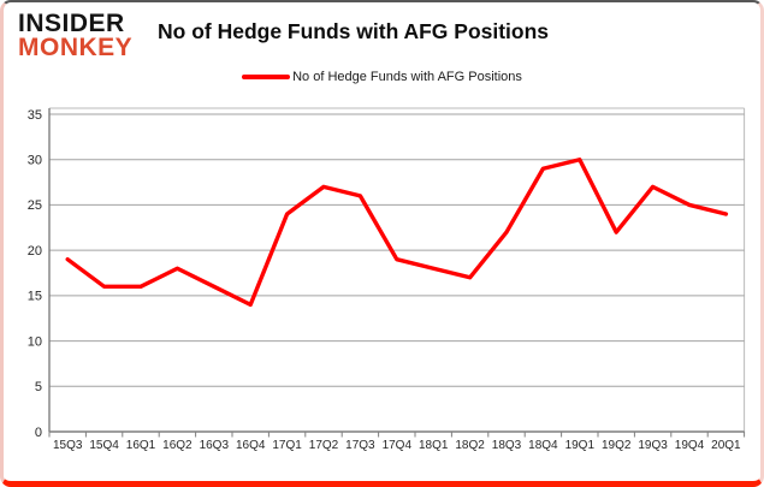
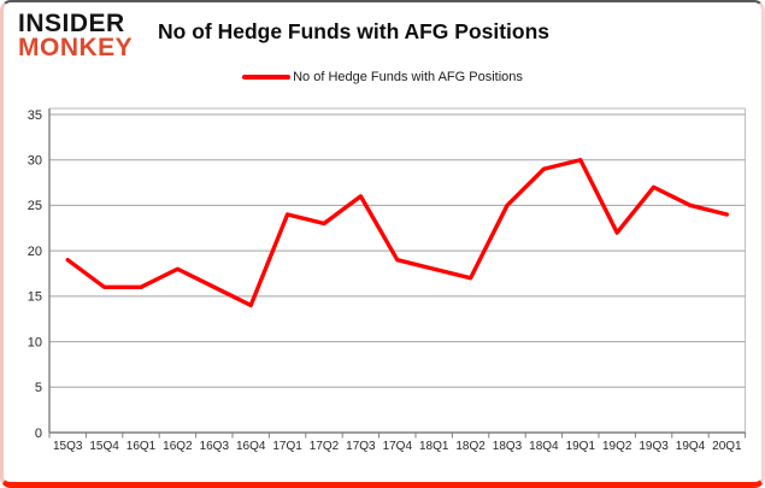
17Q2: 27 -> 23
18Q3: 22 -> 25
